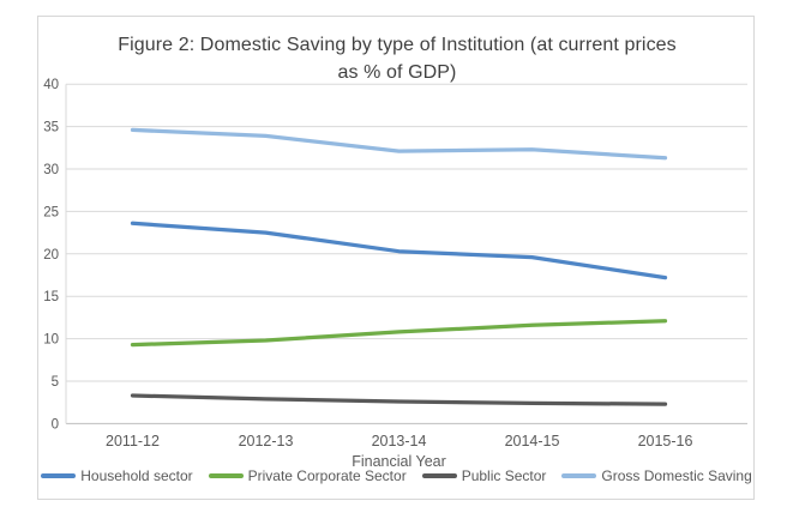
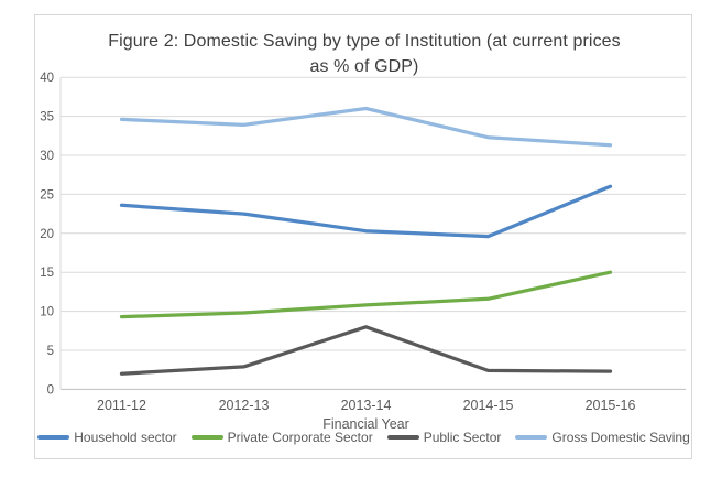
Public Sector/2011-12: 3 -> 2
Public Sector/2013-14: 3 -> 8
Gross Domestic Saving/2013-14: 32 -> 36
Household sector/2015-16: 17 -> 26
Private Corporate Sector/2015-16: 12 -> 15
